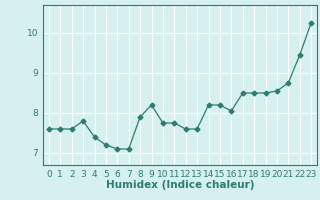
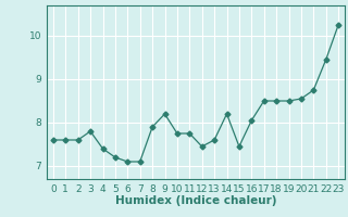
12: 7.60 -> 7.45
15: 8.20 -> 7.45
